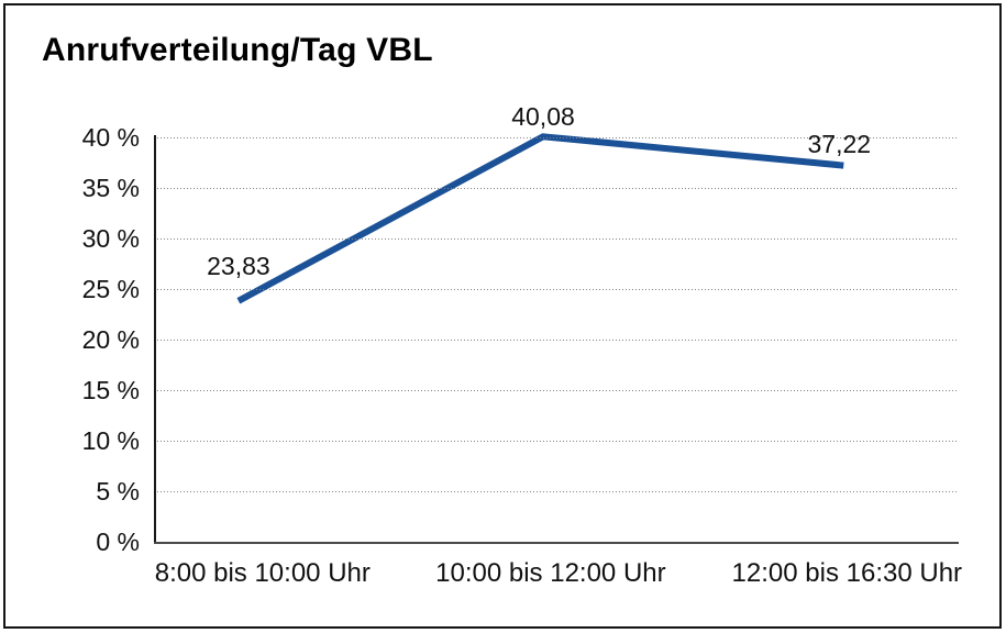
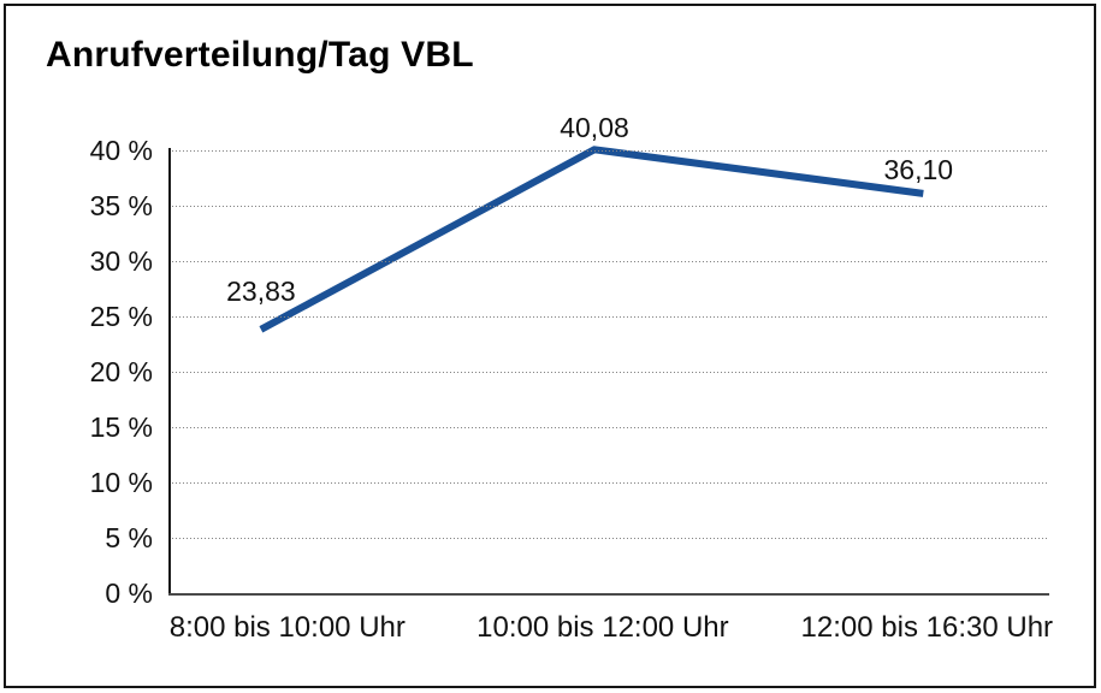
12:00 bis 16:30 Uhr: 37,22 -> 36,10
